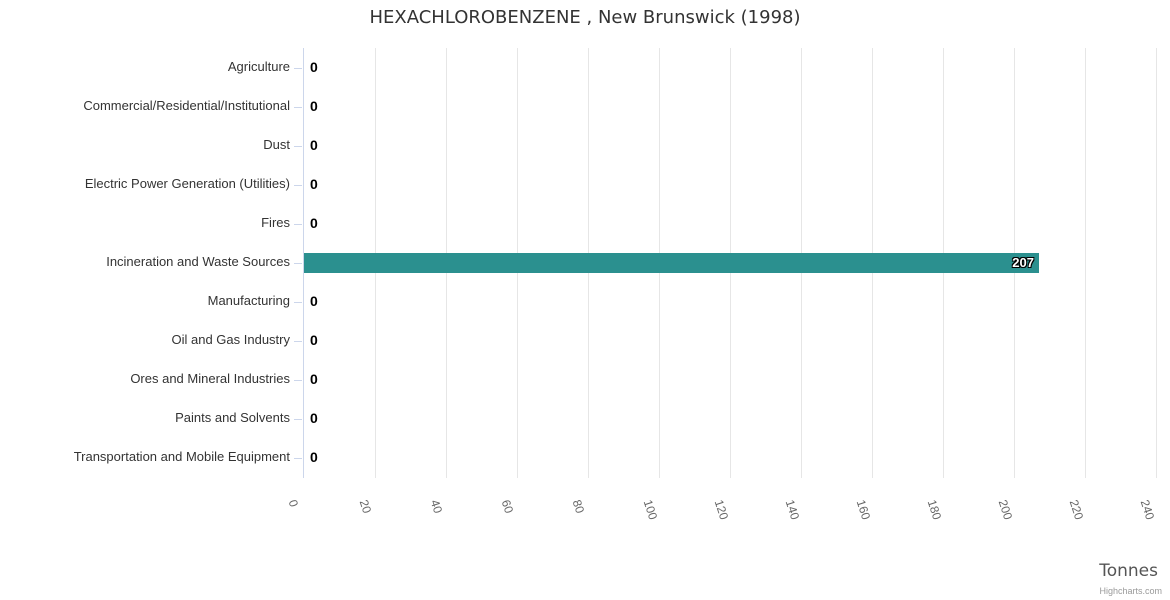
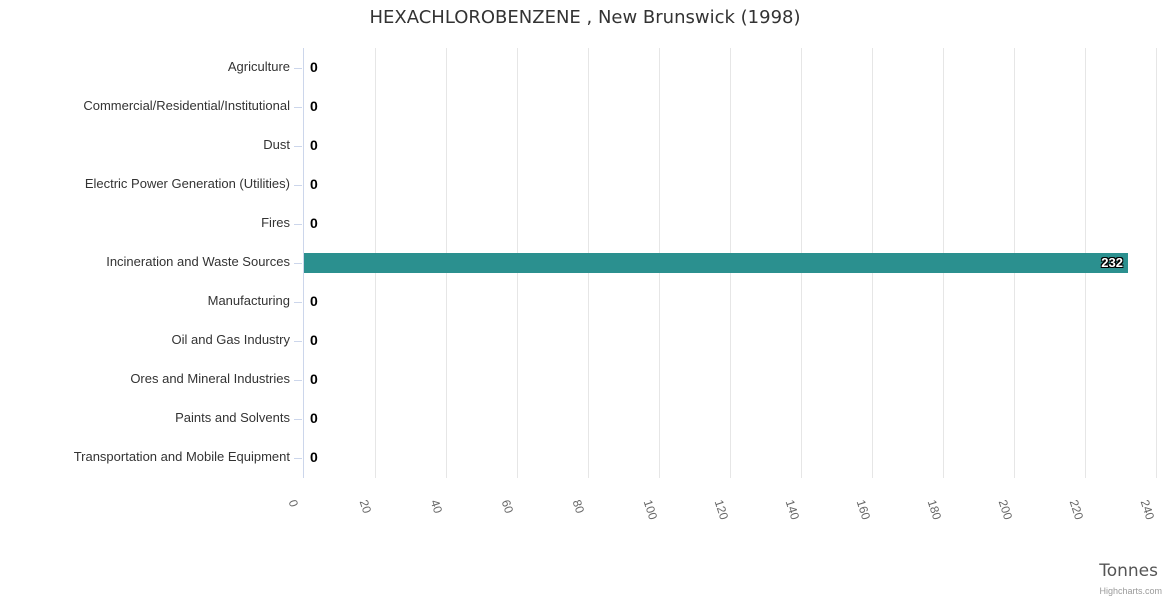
Incineration and Waste Sources: 207 -> 232
